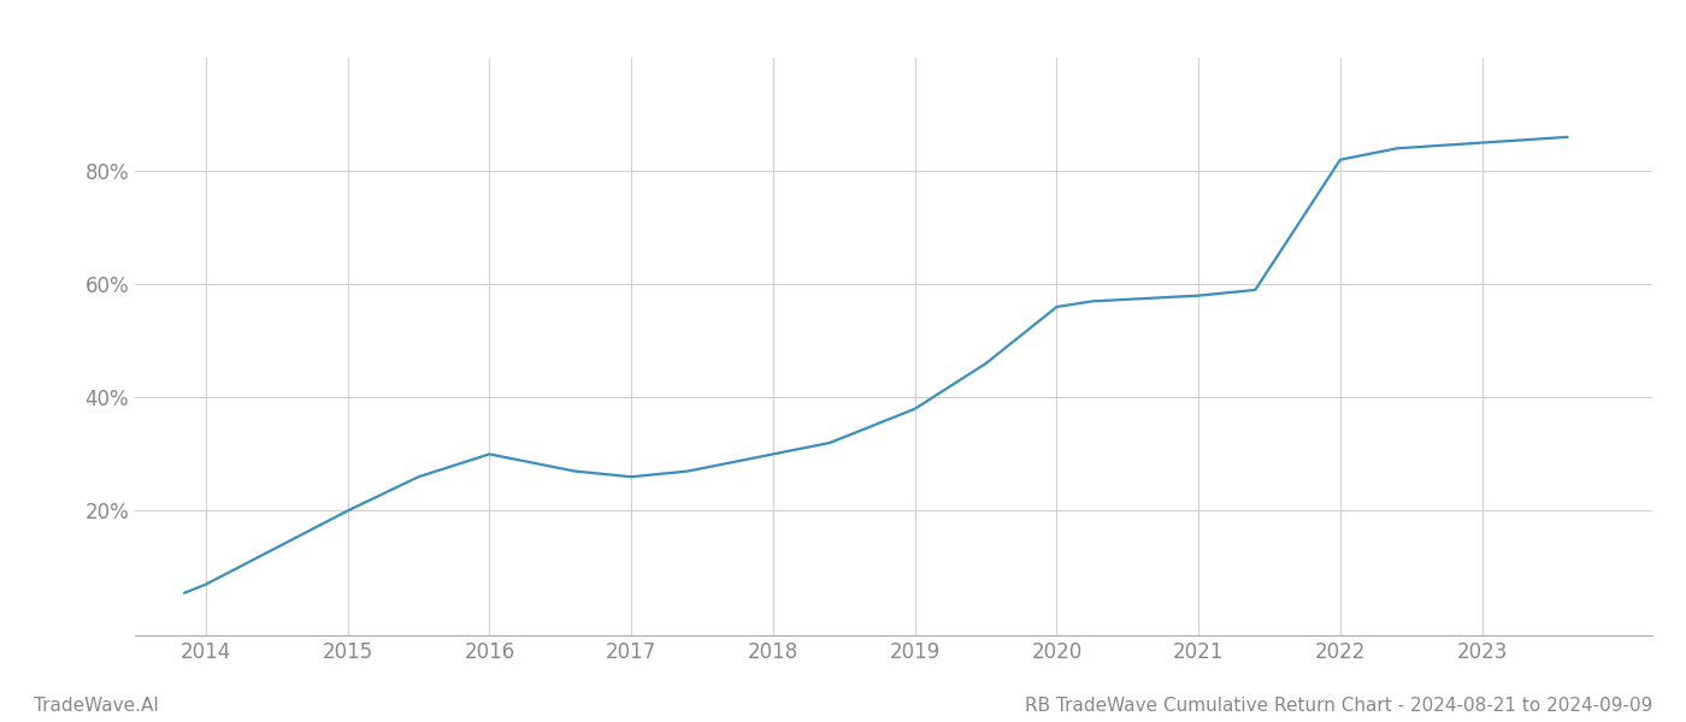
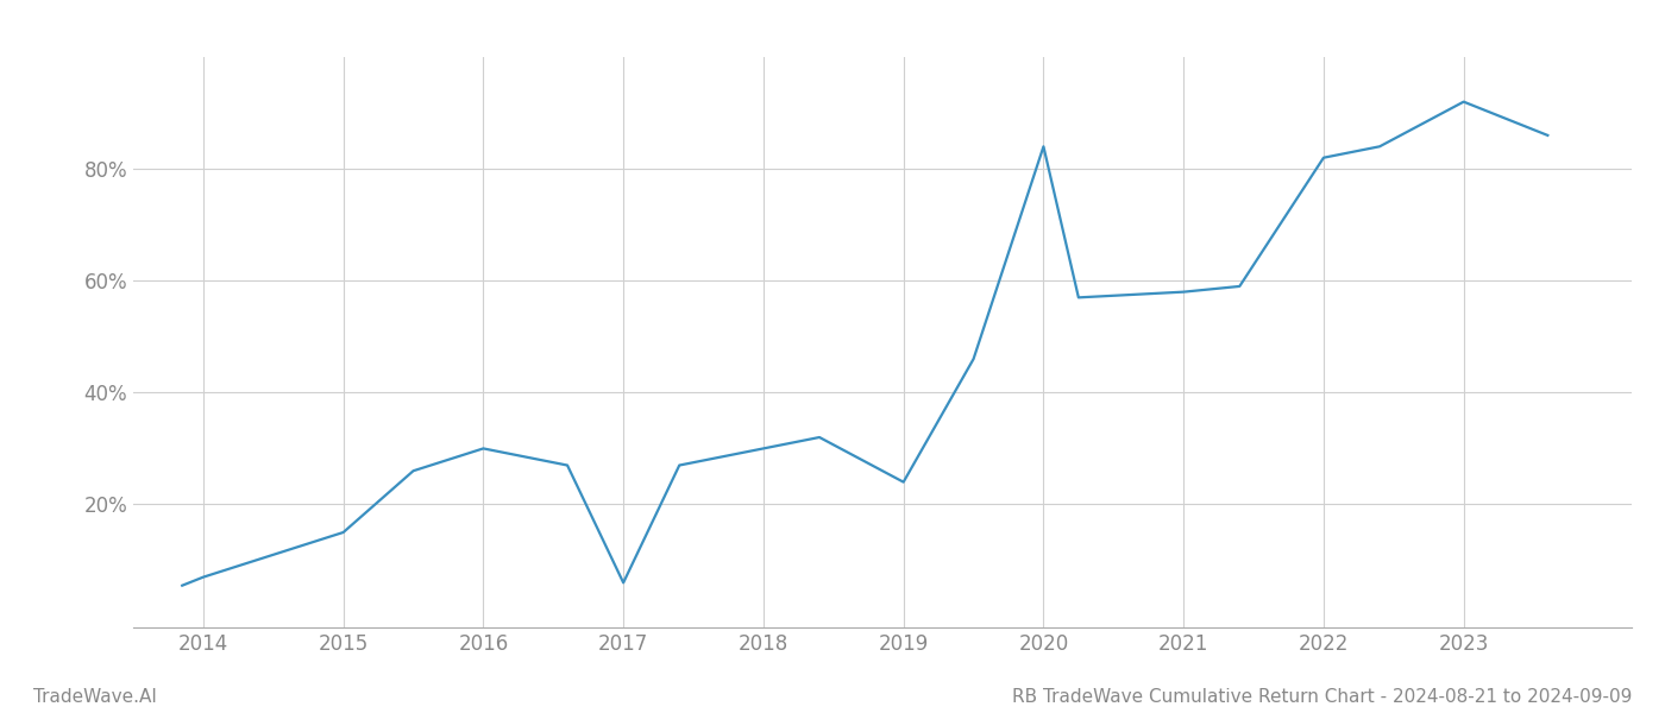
2015: 20.0% -> 15.0%
2017: 26.0% -> 6.0%
2019: 38.0% -> 24.0%
2020: 56.0% -> 84.0%
2023: 85.0% -> 92.0%
